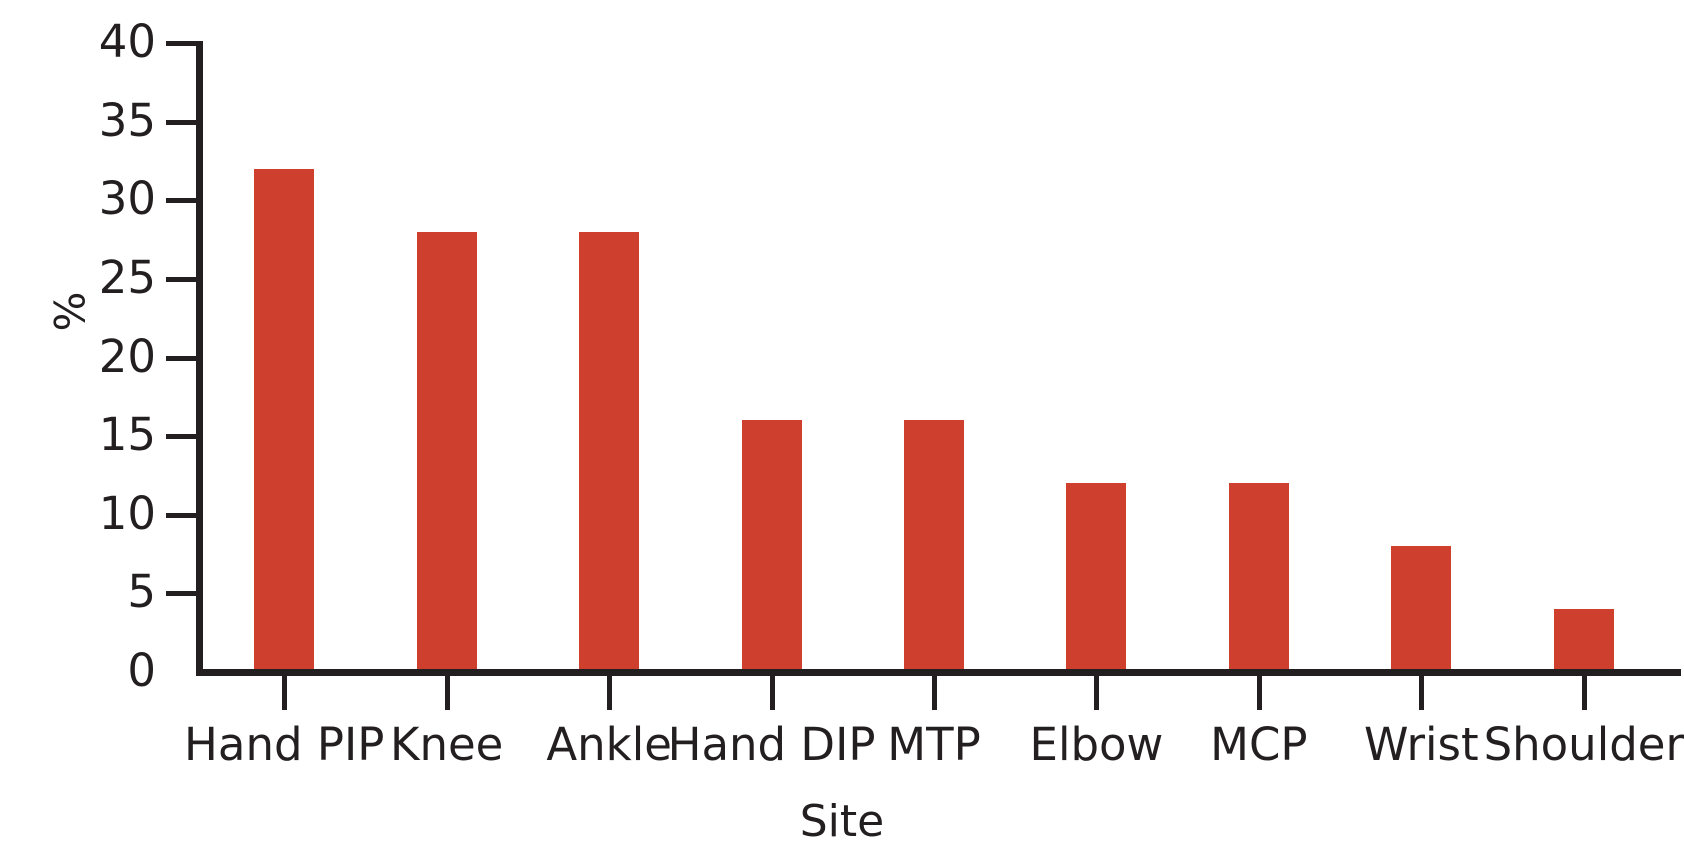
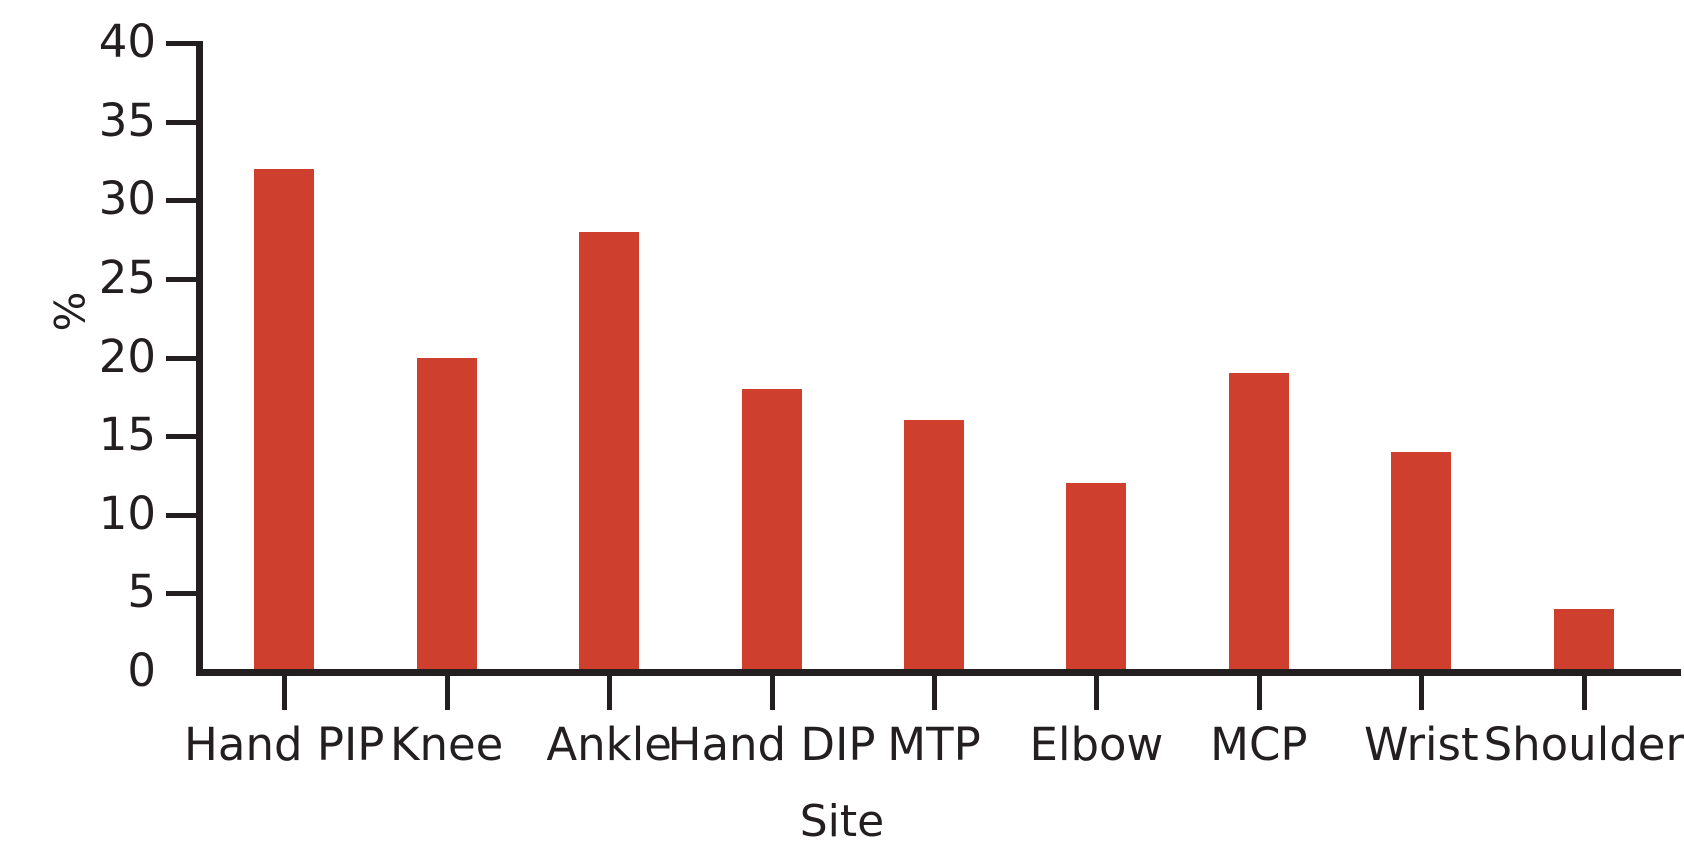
Knee: 28 -> 20
Hand DIP: 16 -> 18
MCP: 12 -> 19
Wrist: 8 -> 14
